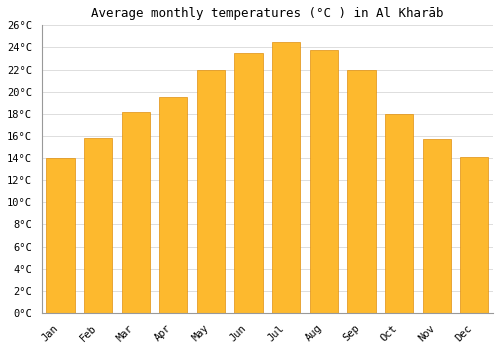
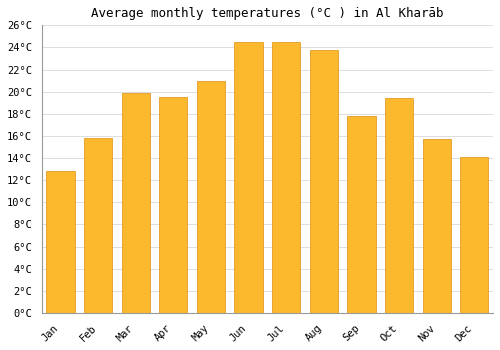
Jan: 14.0°C -> 12.8°C
Mar: 18.2°C -> 19.9°C
May: 22.0°C -> 21.0°C
Jun: 23.5°C -> 24.5°C
Sep: 22.0°C -> 17.8°C
Oct: 18.0°C -> 19.4°C
